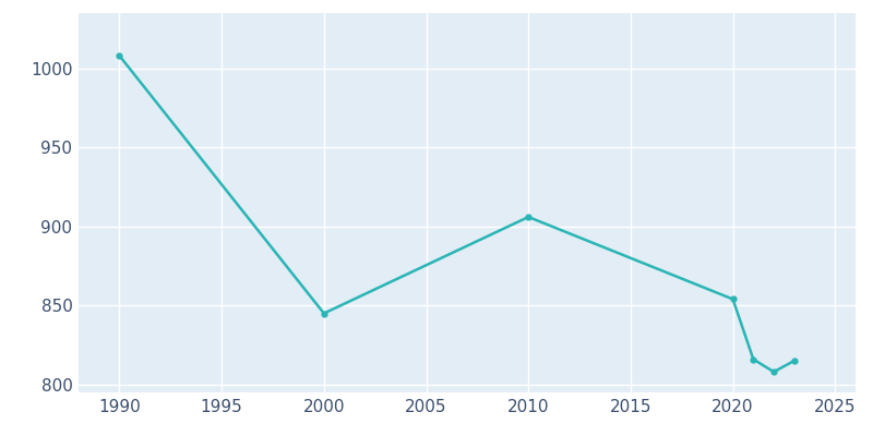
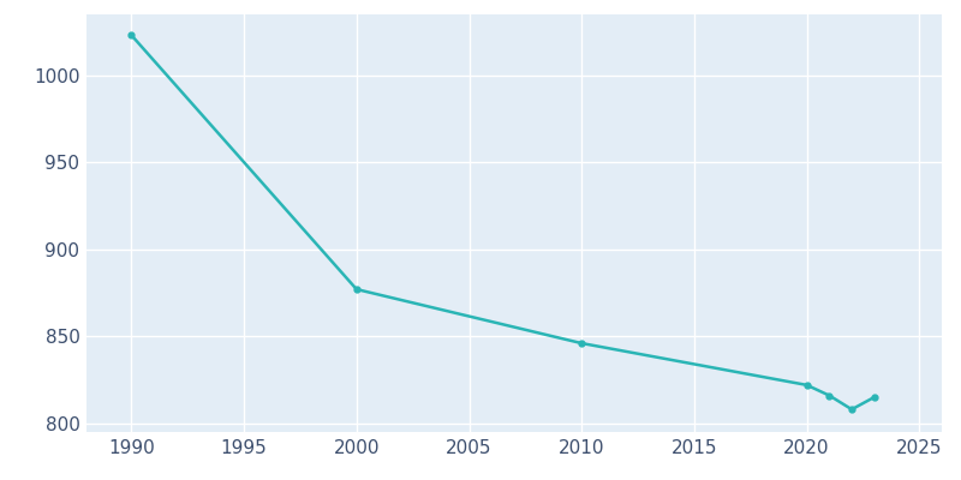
1990: 1008 -> 1023
2000: 845 -> 877
2010: 906 -> 846
2020: 854 -> 822
